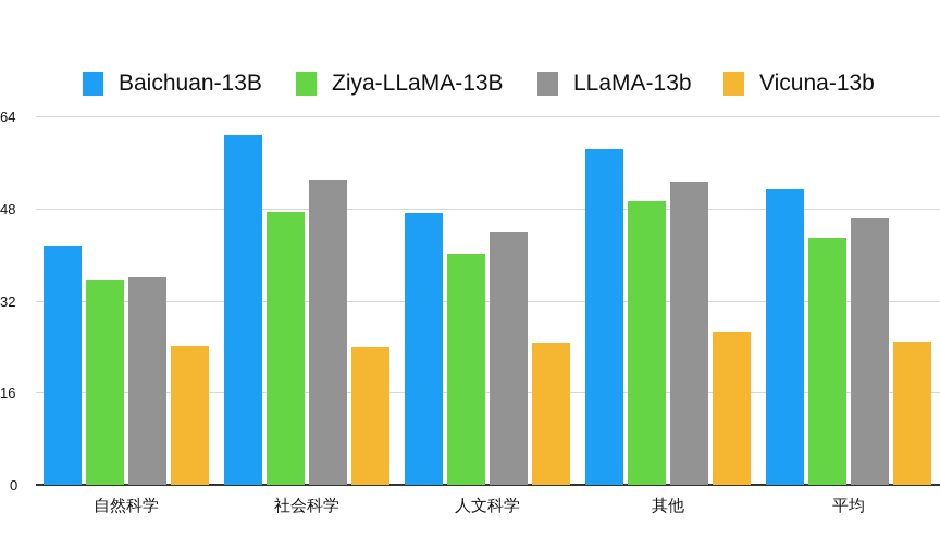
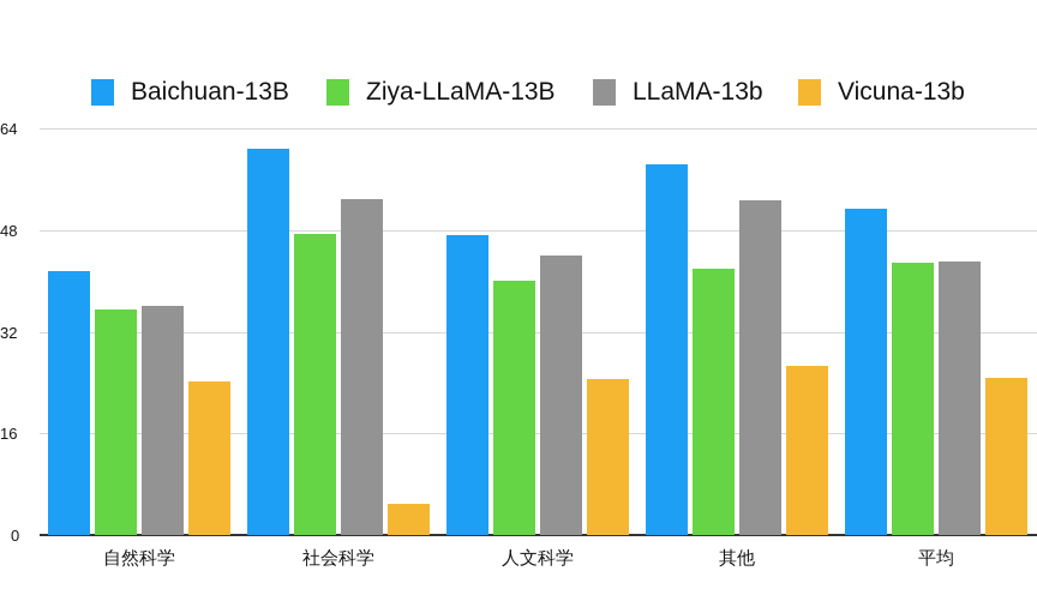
Vicuna-13b/社会科学: 24 -> 5
Ziya-LLaMA-13B/其他: 49 -> 42
LLaMA-13b/平均: 46 -> 43
